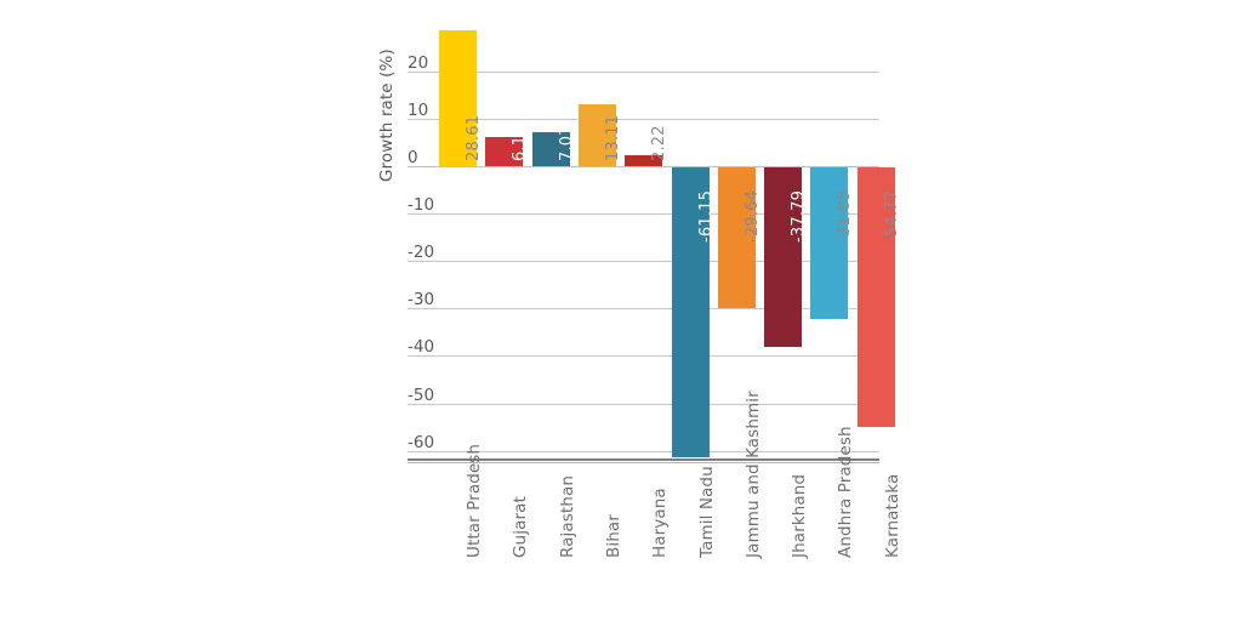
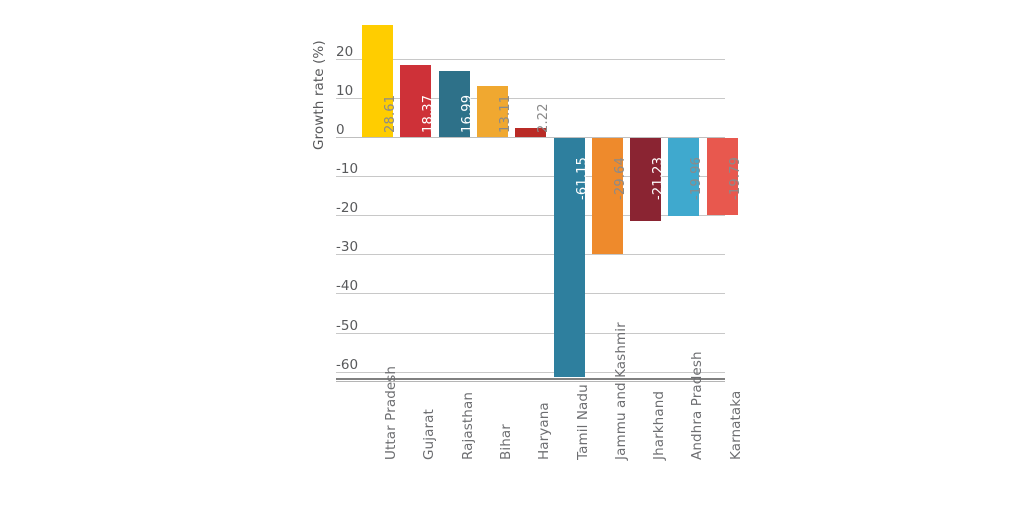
Gujarat: 6.15 -> 18.37
Rajasthan: 7.07 -> 16.99
Jharkhand: -37.79 -> -21.23
Andhra Pradesh: -31.85 -> -19.96
Karnataka: -54.77 -> -19.79
